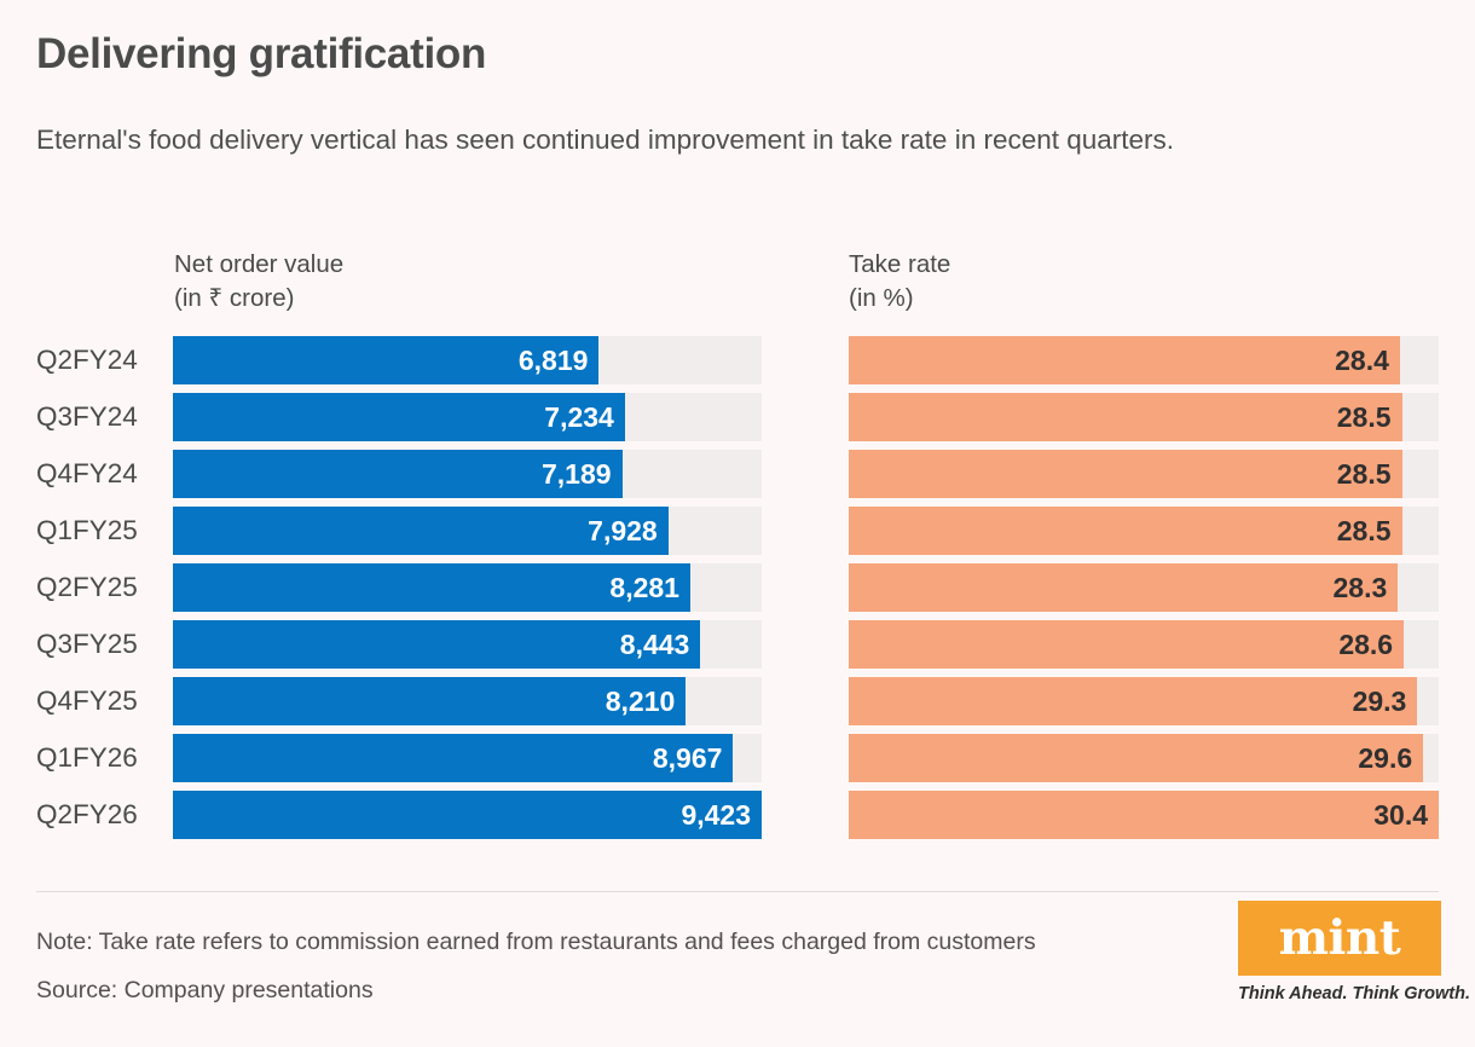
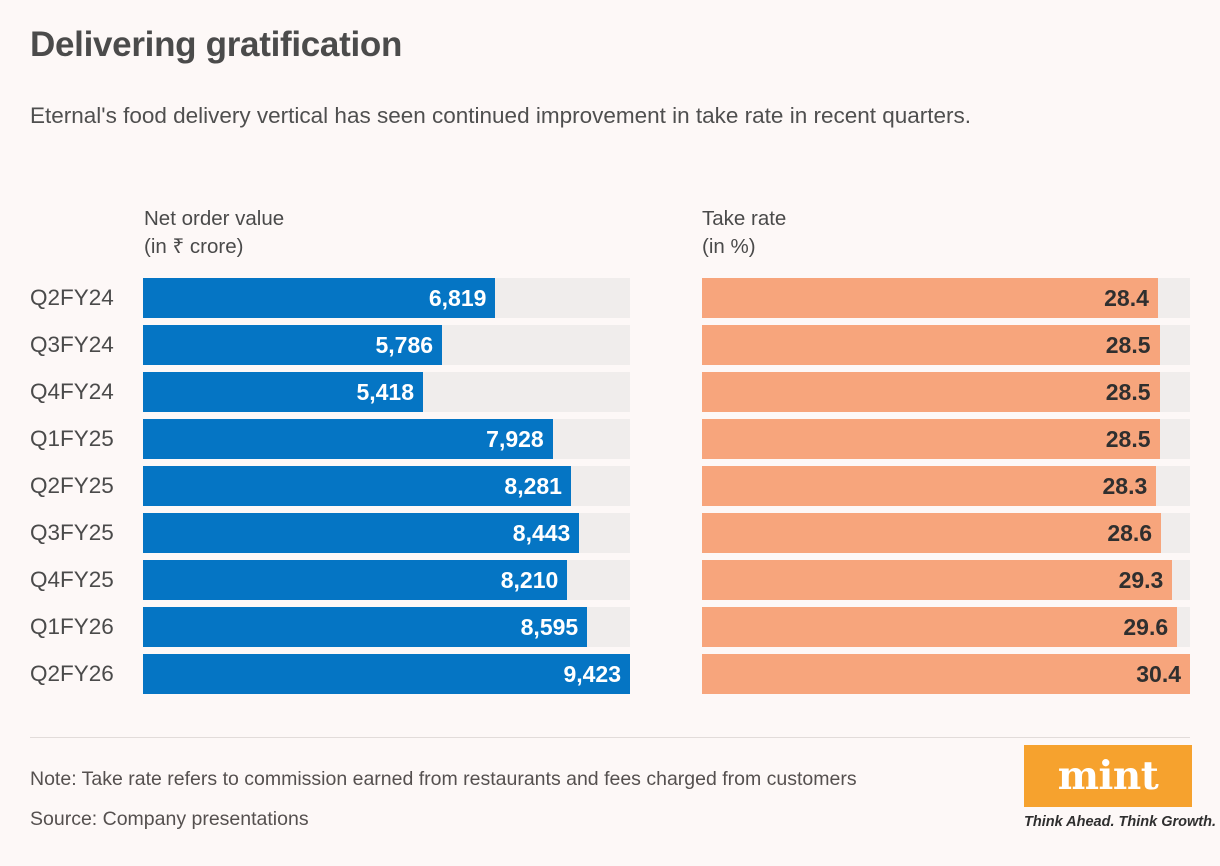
Net order value/Q3FY24: 7,234 -> 5,786
Net order value/Q4FY24: 7,189 -> 5,418
Net order value/Q1FY26: 8,967 -> 8,595
